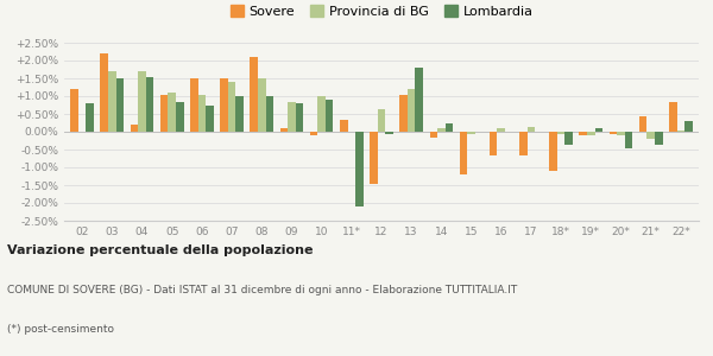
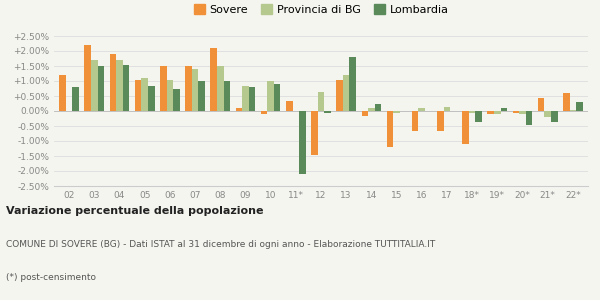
Sovere/04: 0.20% -> 1.90%
Sovere/22*: 0.85% -> 0.60%
